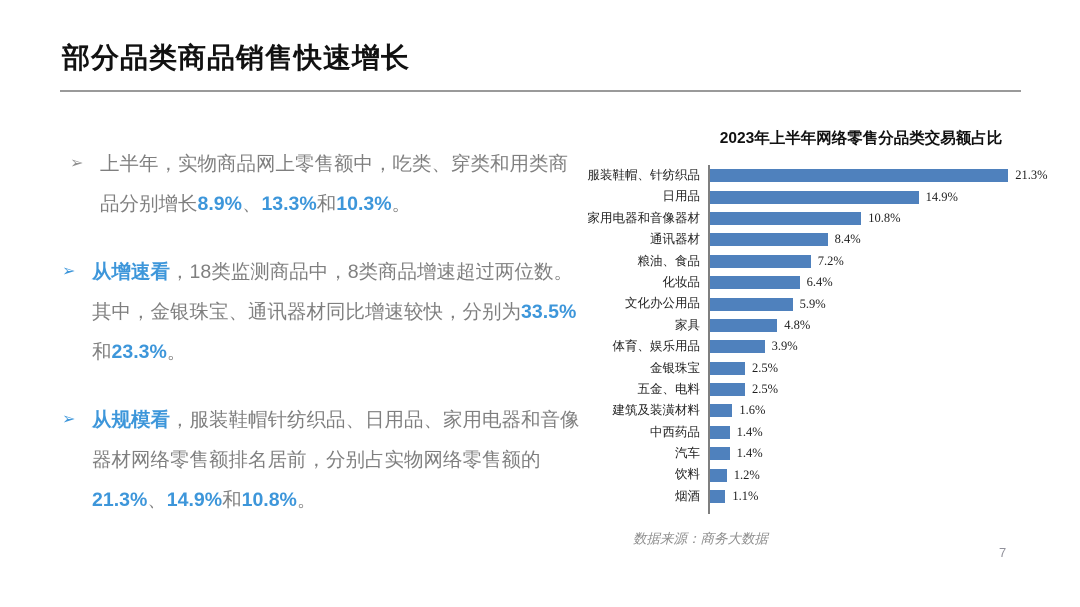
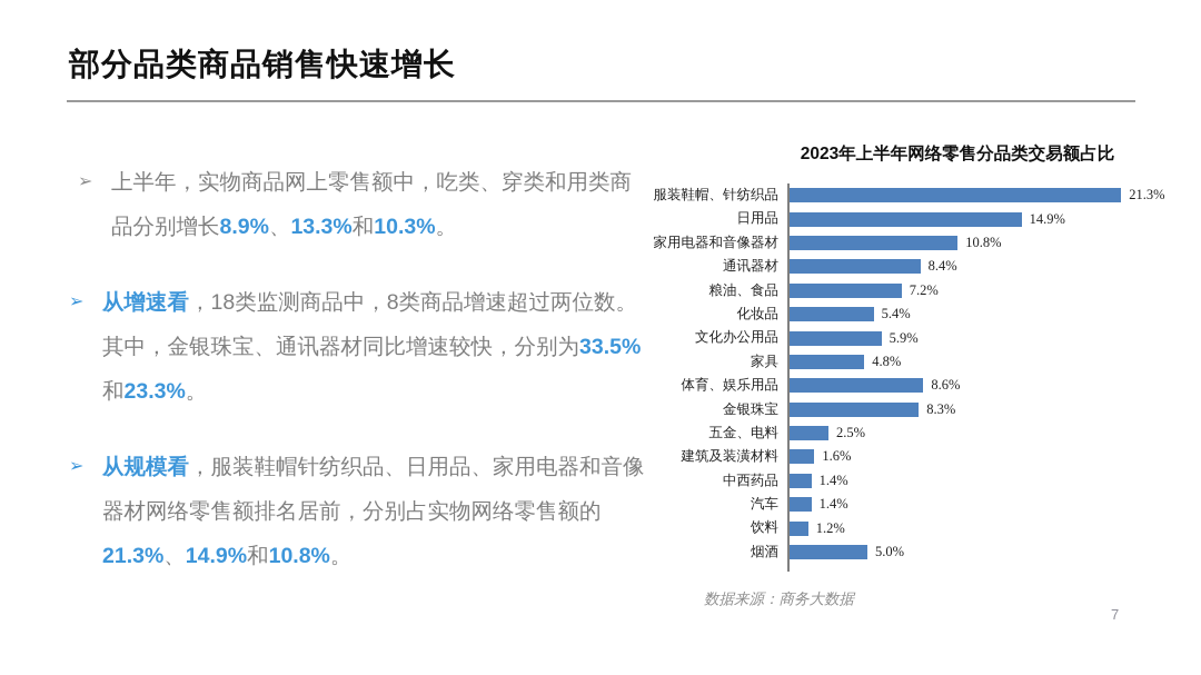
化妆品: 6.4% -> 5.4%
体育、娱乐用品: 3.9% -> 8.6%
金银珠宝: 2.5% -> 8.3%
烟酒: 1.1% -> 5.0%
